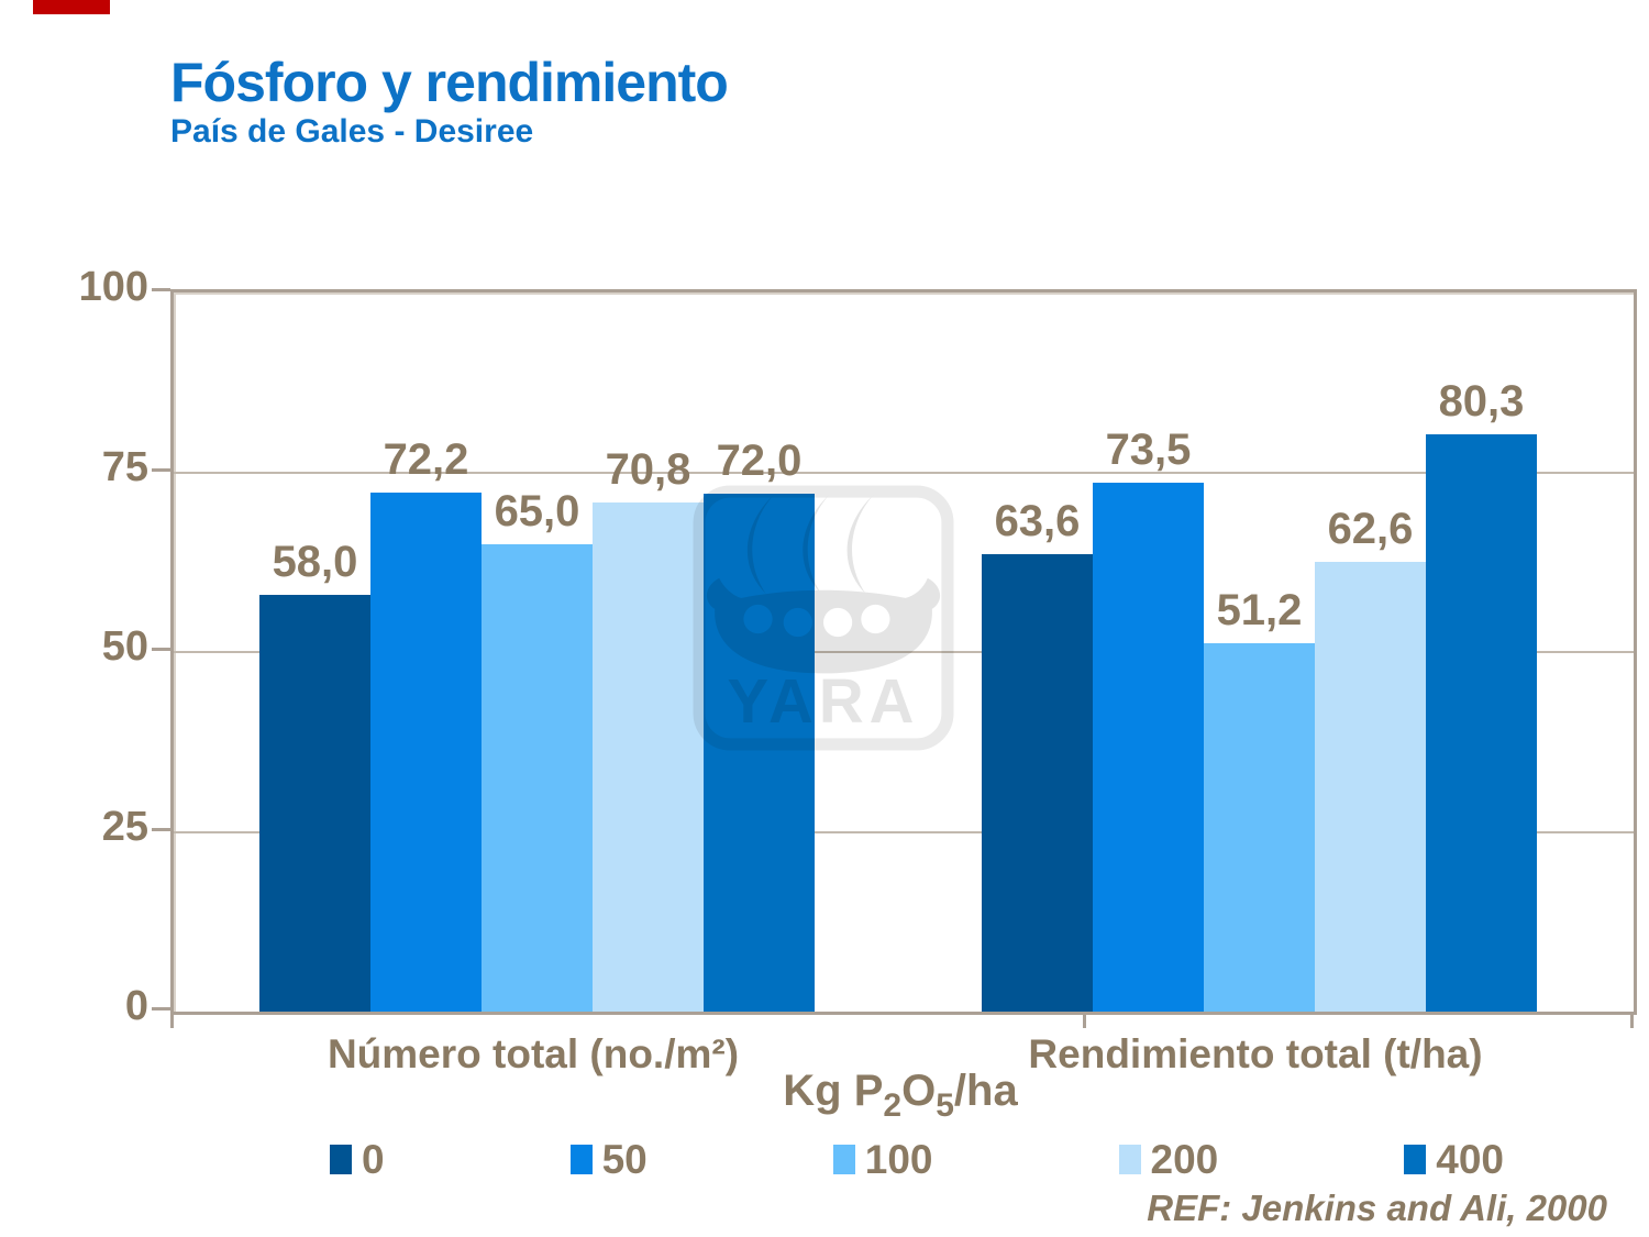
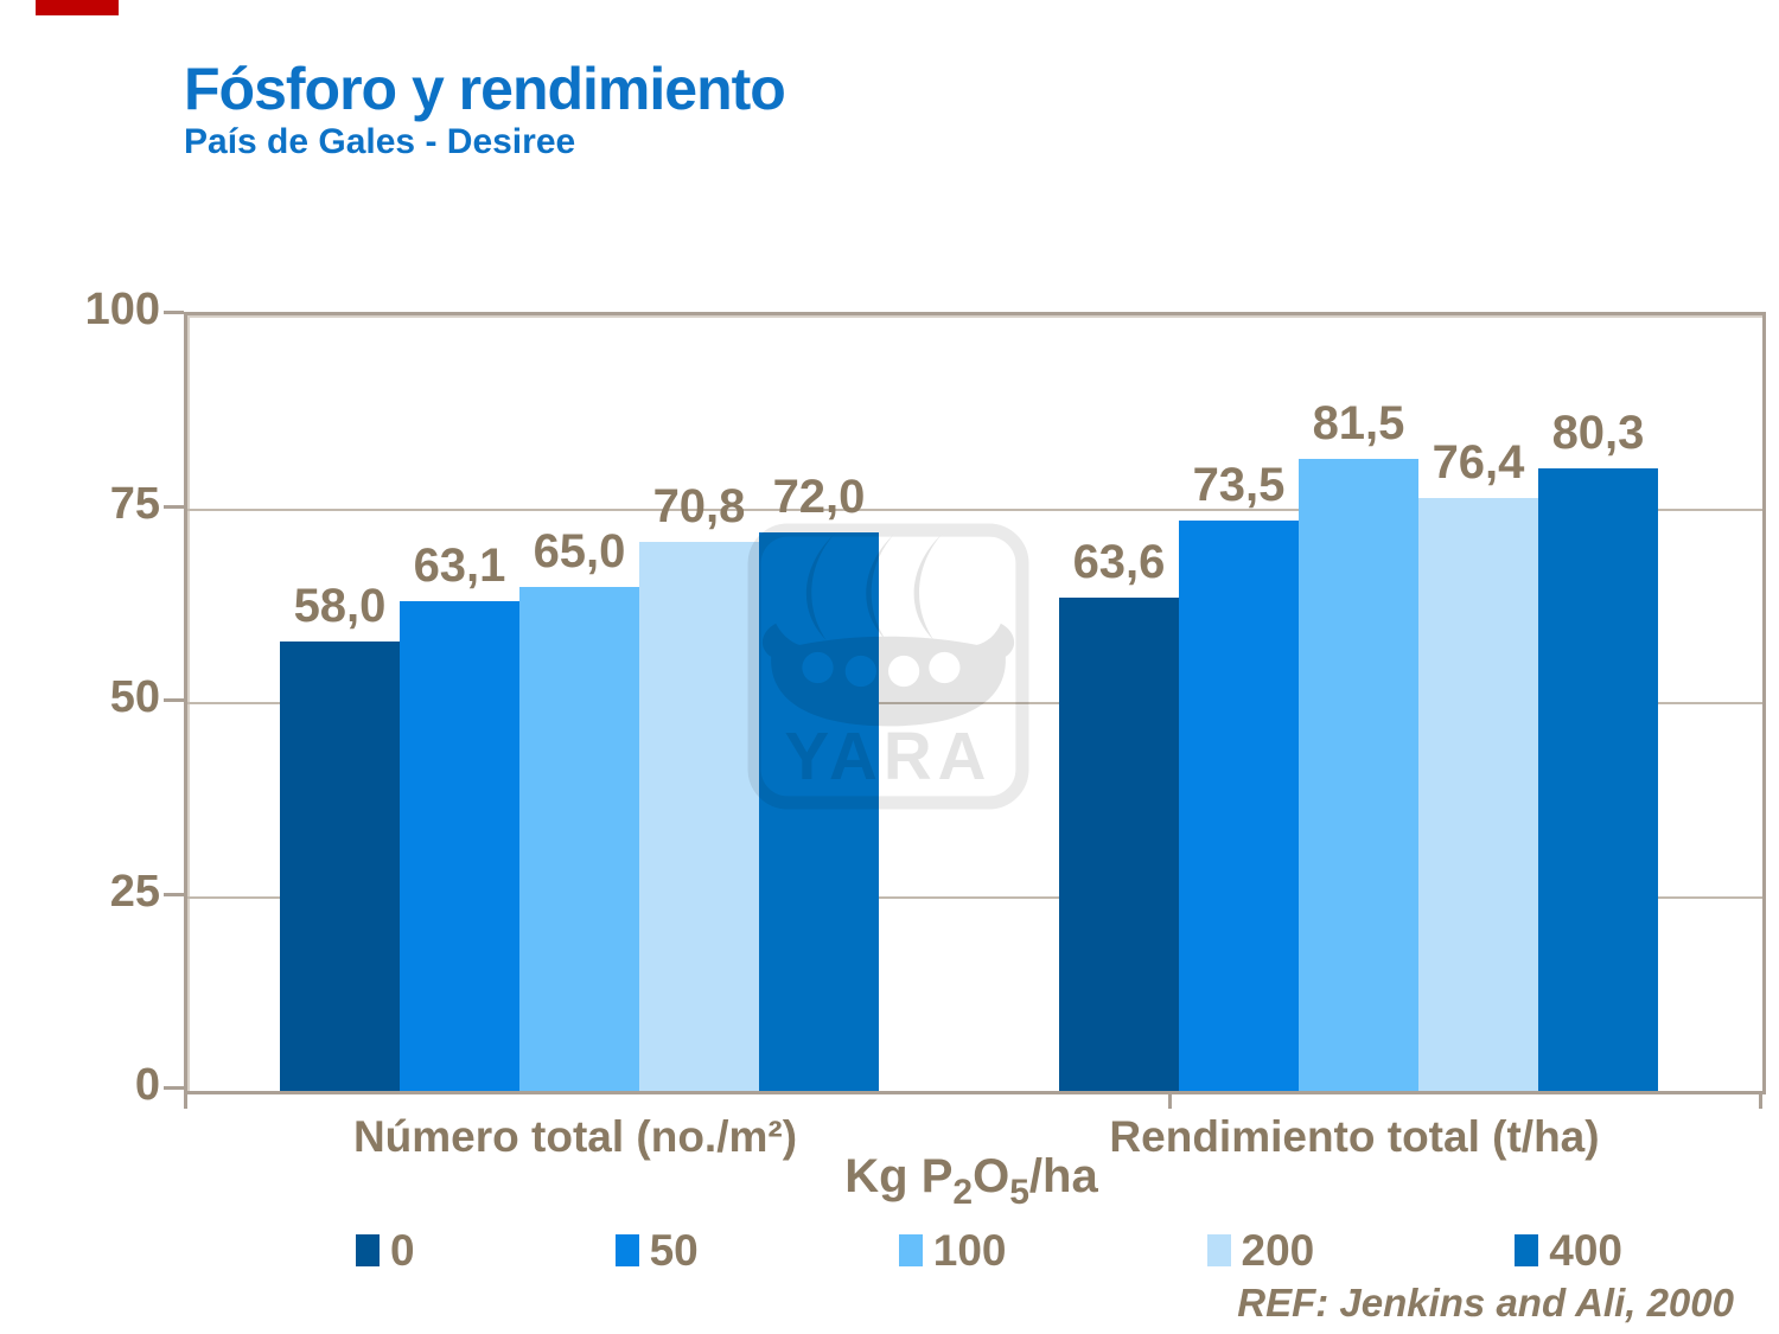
50/Número total (no./m²): 72,2 -> 63,1
100/Rendimiento total (t/ha): 51,2 -> 81,5
200/Rendimiento total (t/ha): 62,6 -> 76,4
